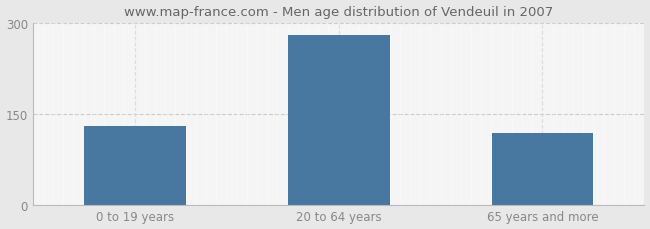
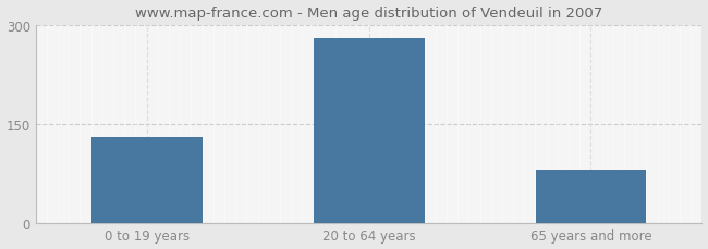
65 years and more: 118 -> 80
